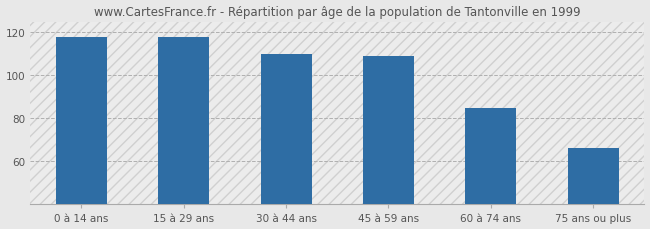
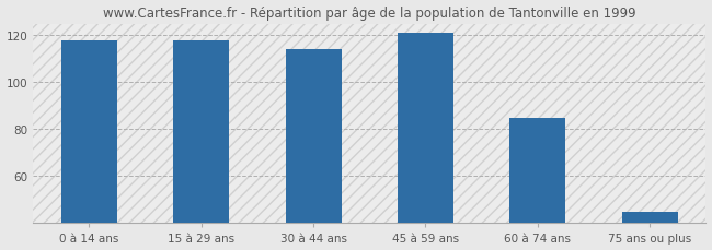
30 à 44 ans: 110 -> 114
45 à 59 ans: 109 -> 121
75 ans ou plus: 66 -> 45
